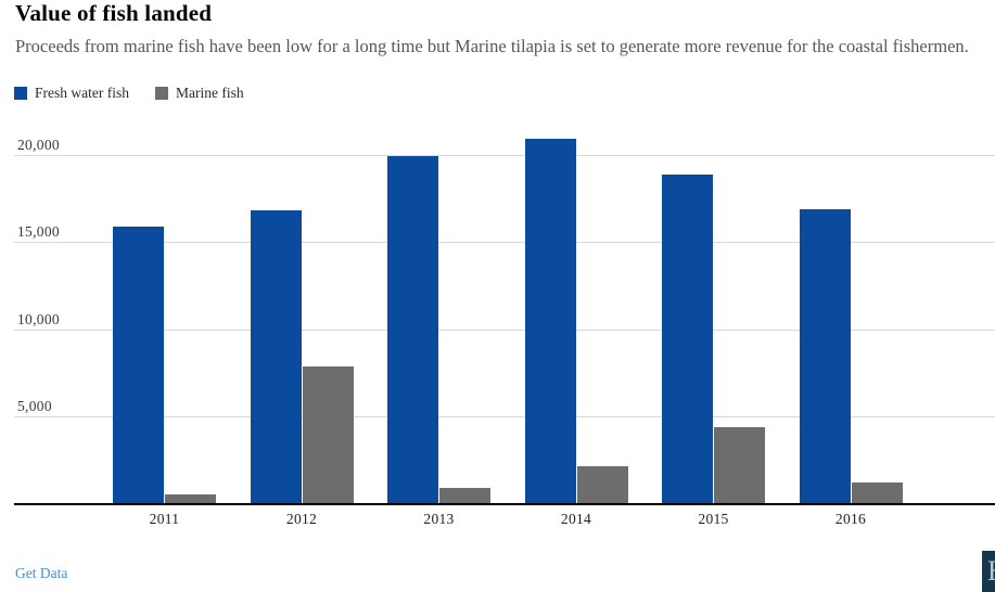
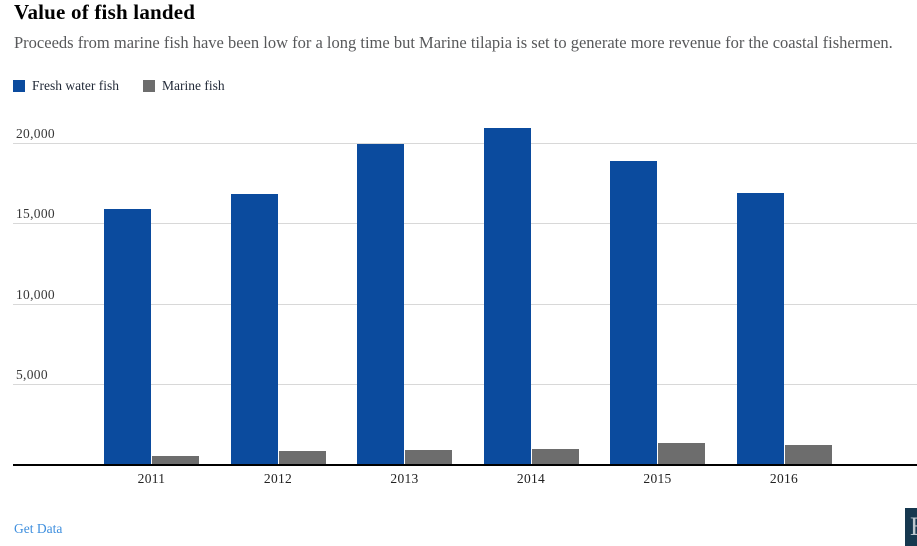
Marine fish/2012: 7900 -> 800
Marine fish/2014: 2200 -> 1000
Marine fish/2015: 4400 -> 1400
